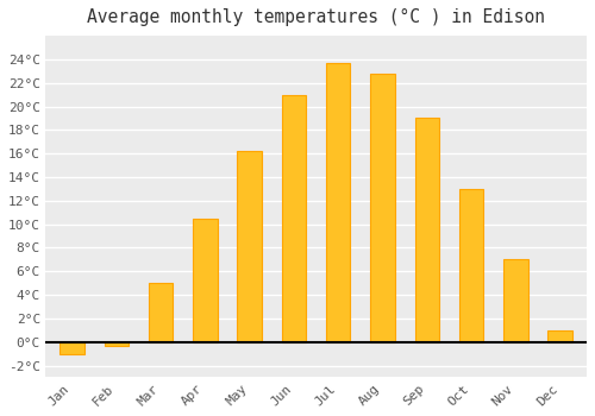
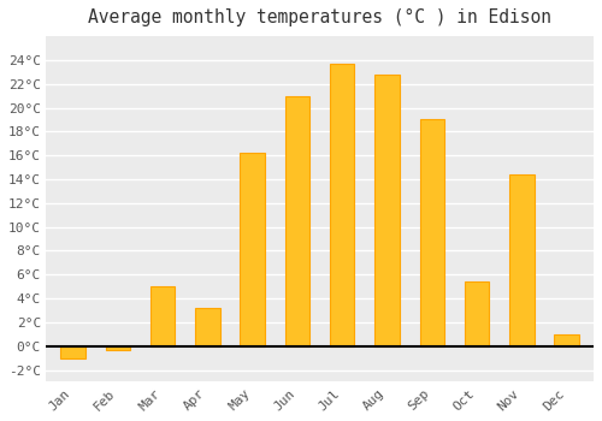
Apr: 10.5°C -> 3.2°C
Oct: 13.0°C -> 5.4°C
Nov: 7.0°C -> 14.4°C
